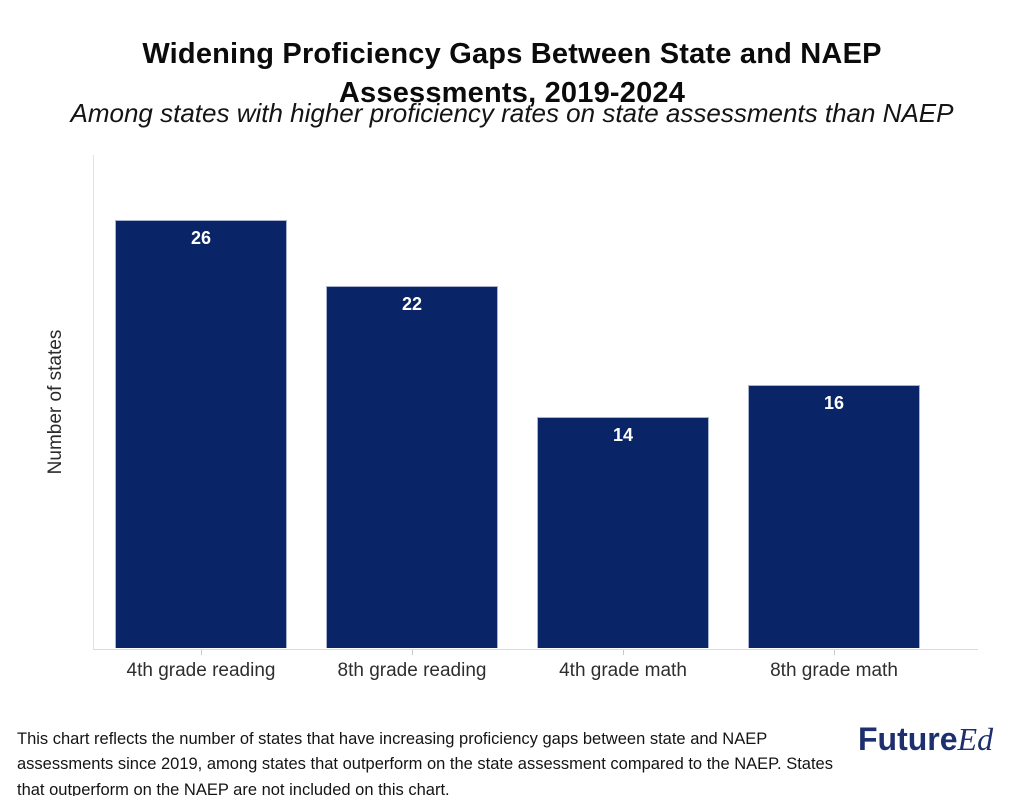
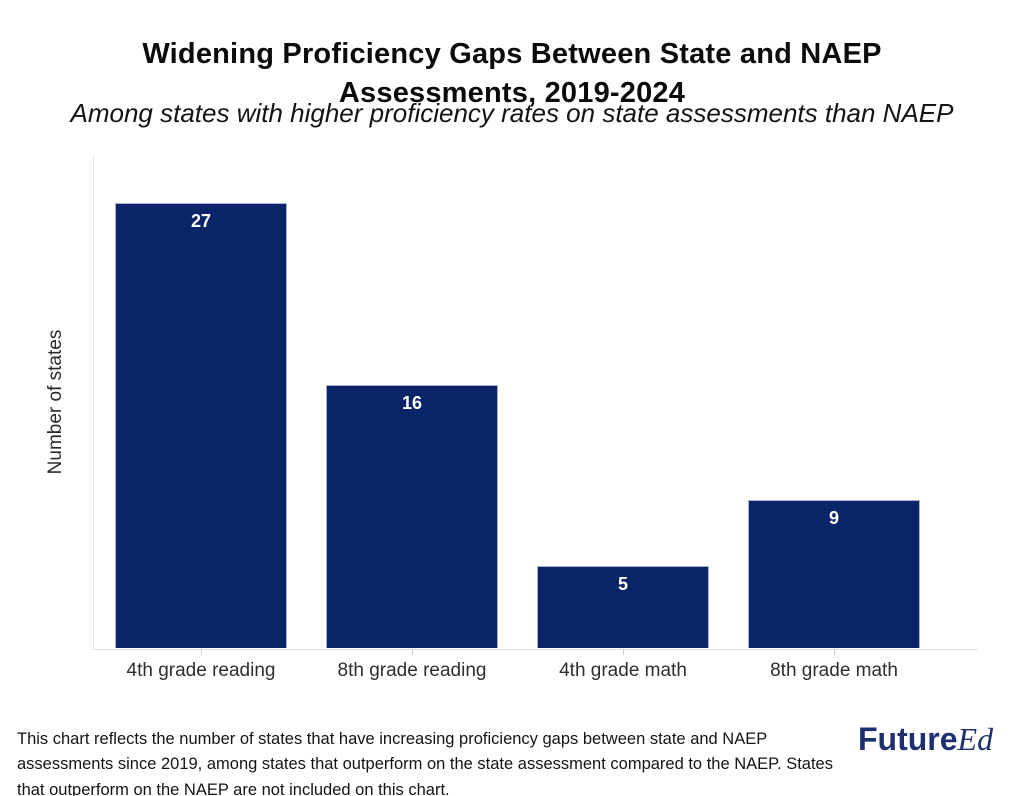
4th grade reading: 26 -> 27
8th grade reading: 22 -> 16
4th grade math: 14 -> 5
8th grade math: 16 -> 9
